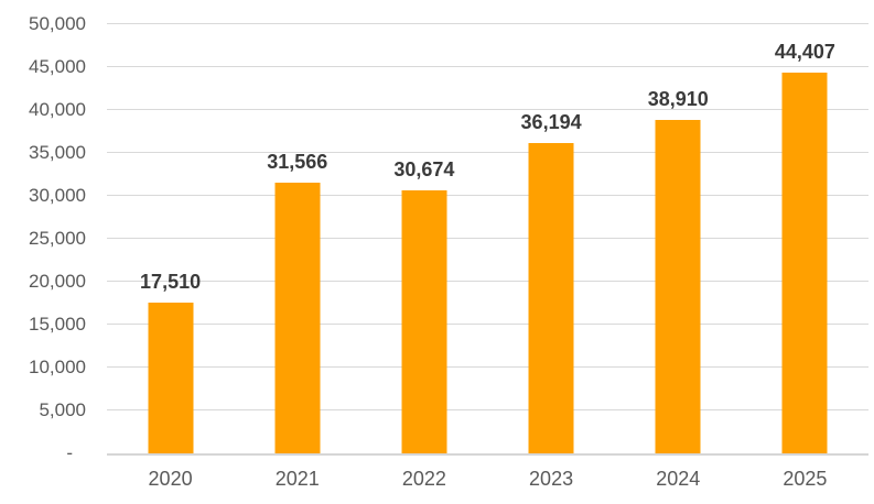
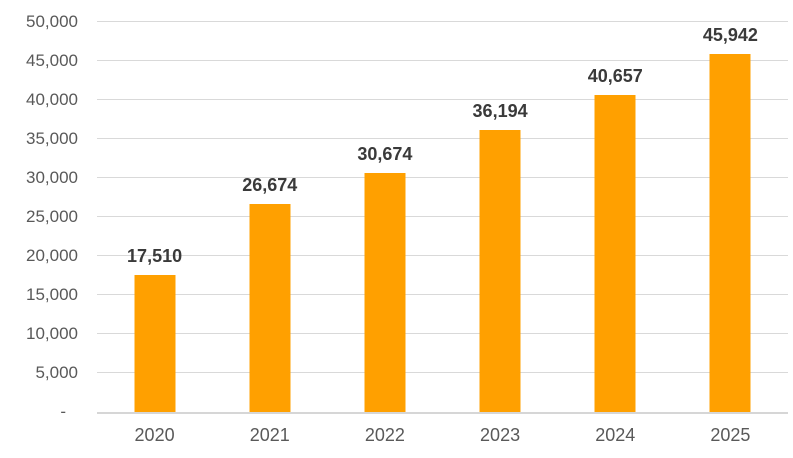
2021: 31,566 -> 26,674
2024: 38,910 -> 40,657
2025: 44,407 -> 45,942
